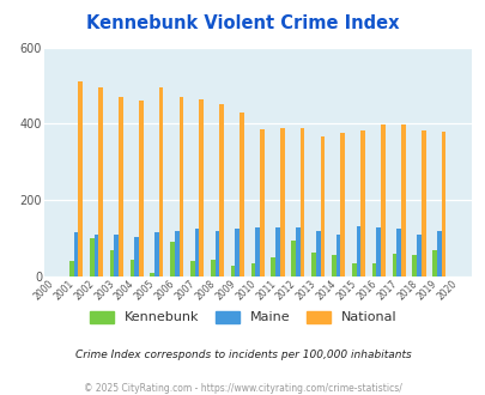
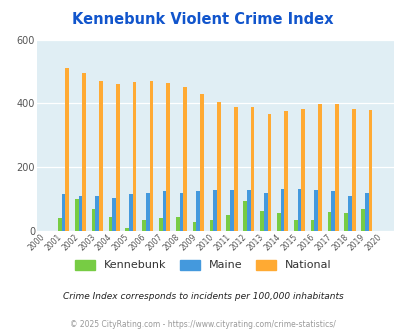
National/2005: 495 -> 468
Kennebunk/2006: 90 -> 35
National/2010: 385 -> 405
Maine/2014: 110 -> 132
